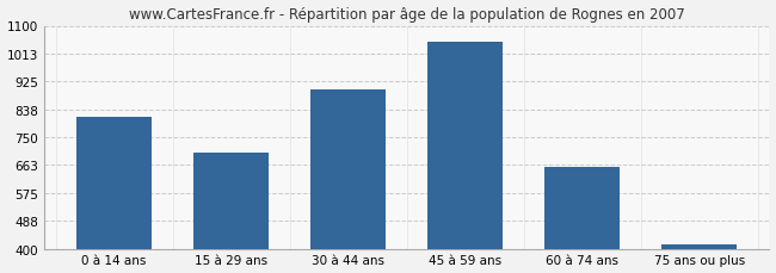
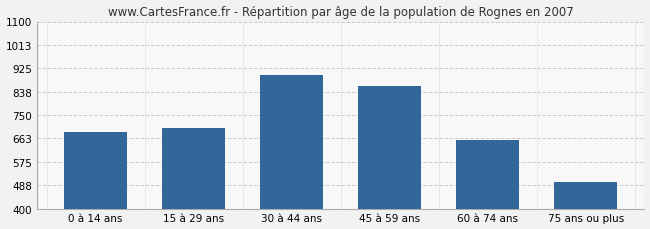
0 à 14 ans: 813 -> 685
45 à 59 ans: 1050 -> 860
75 ans ou plus: 415 -> 500
